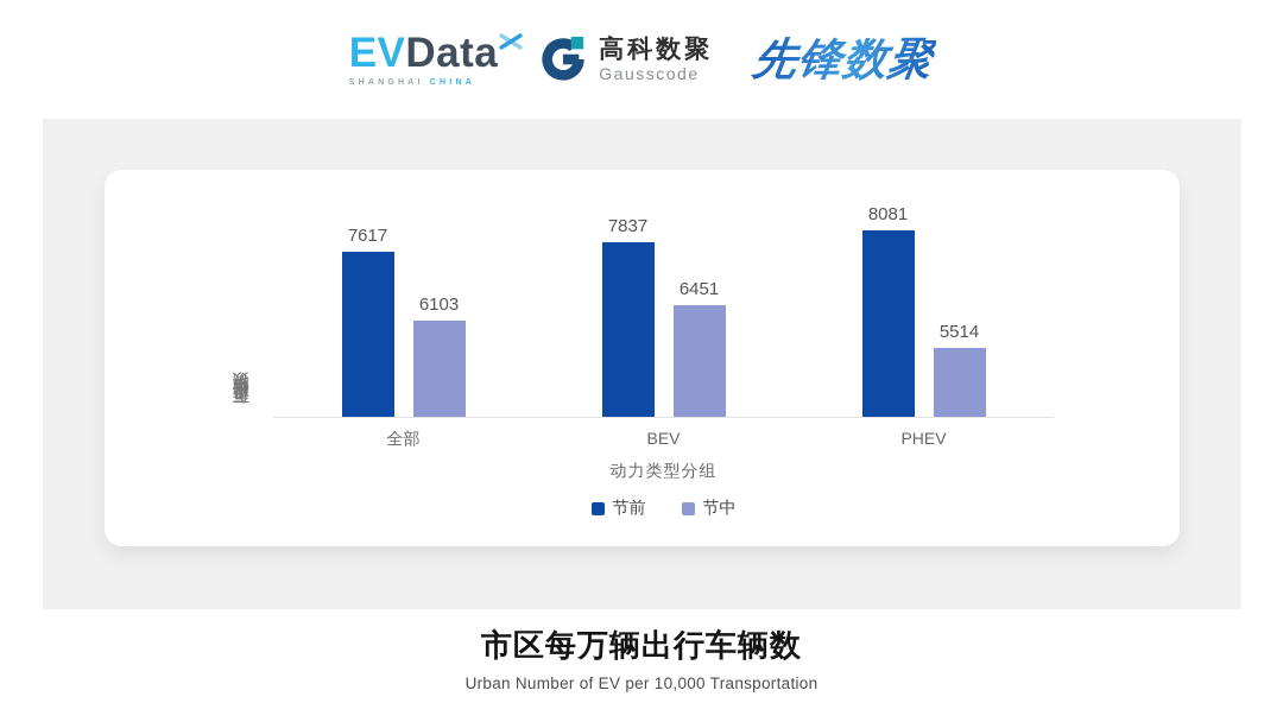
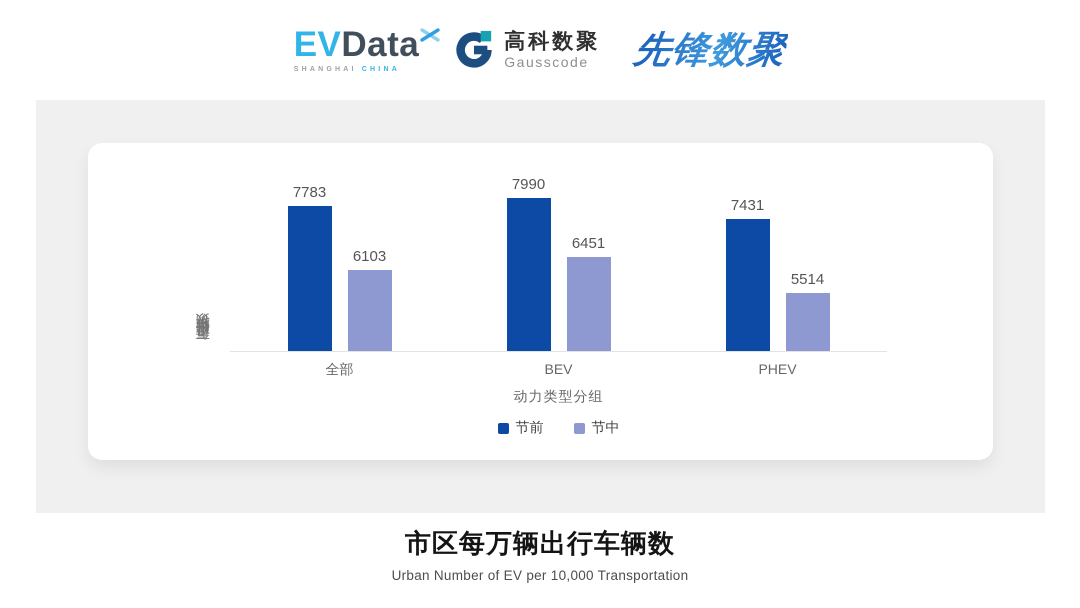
节前/全部: 7617 -> 7783
节前/BEV: 7837 -> 7990
节前/PHEV: 8081 -> 7431
